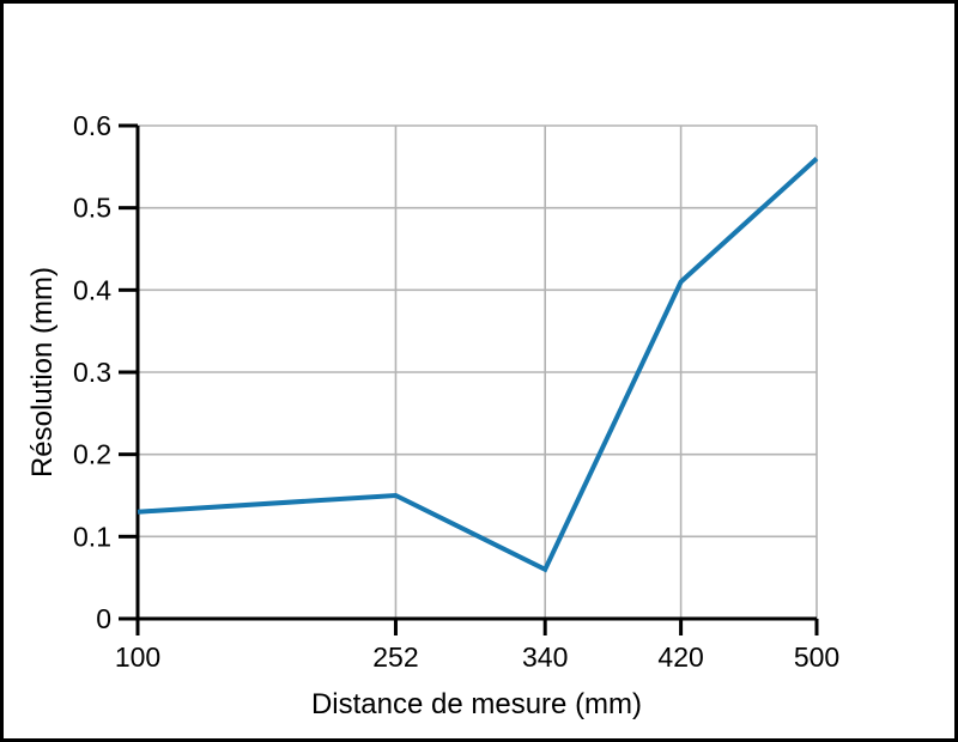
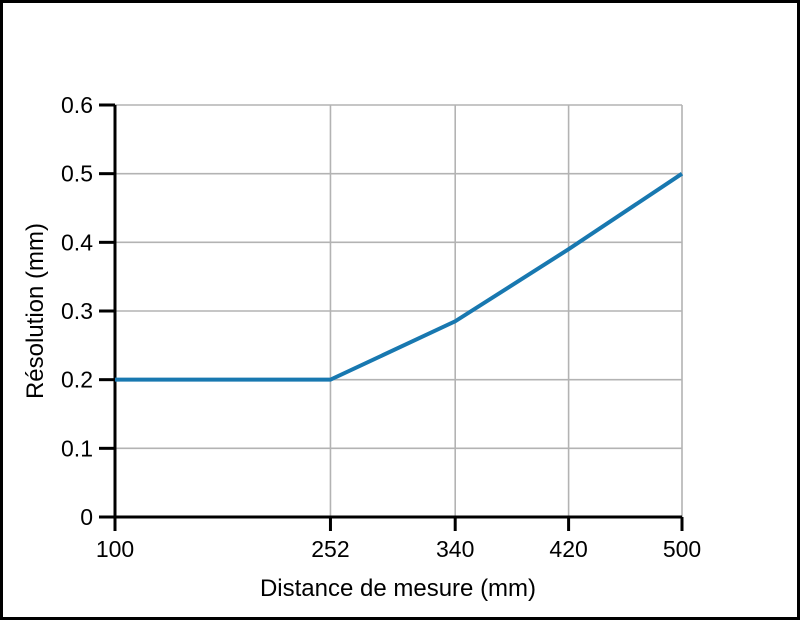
100: 0.13 -> 0.20
252: 0.15 -> 0.20
340: 0.06 -> 0.28
420: 0.41 -> 0.39
500: 0.56 -> 0.50
